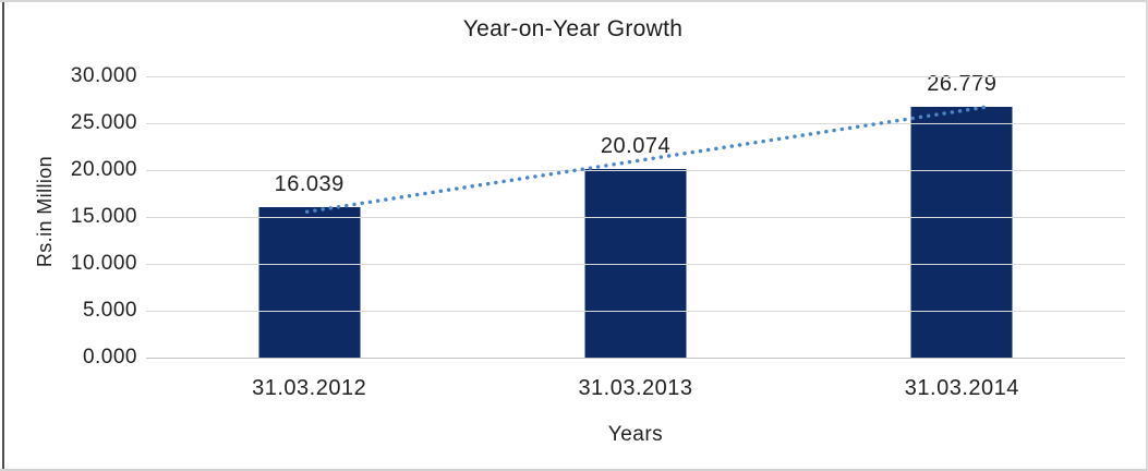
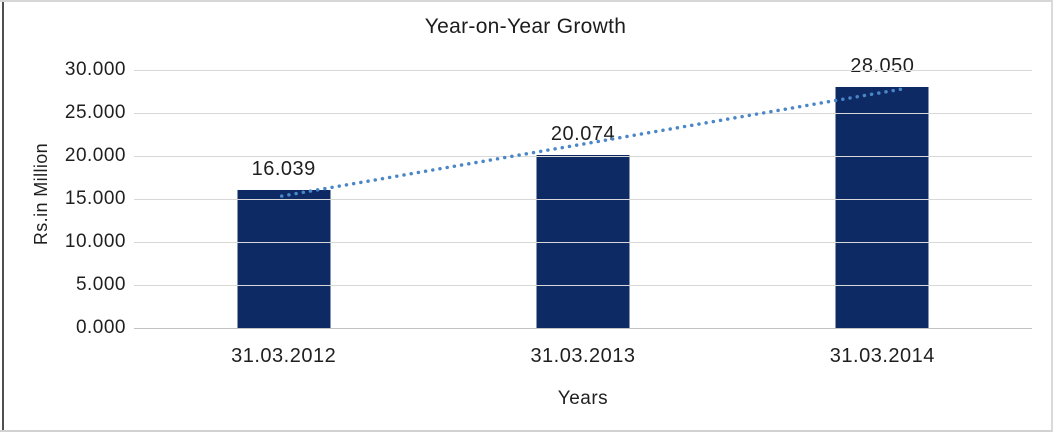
31.03.2014: 26.779 -> 28.050
